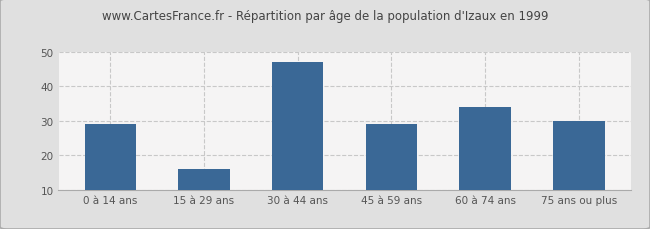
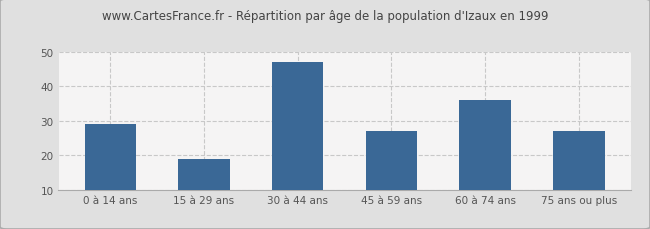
15 à 29 ans: 16 -> 19
45 à 59 ans: 29 -> 27
60 à 74 ans: 34 -> 36
75 ans ou plus: 30 -> 27
